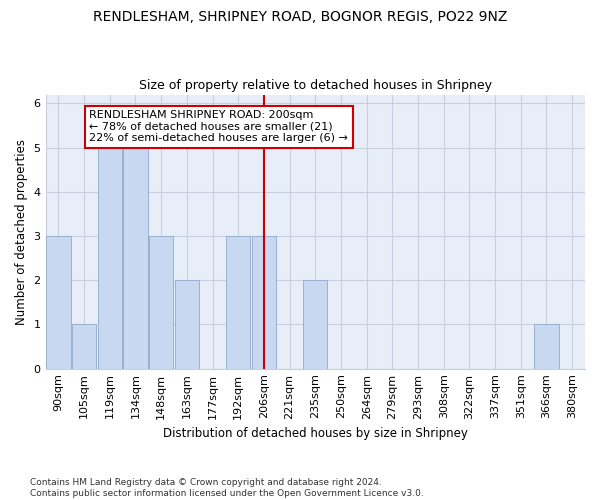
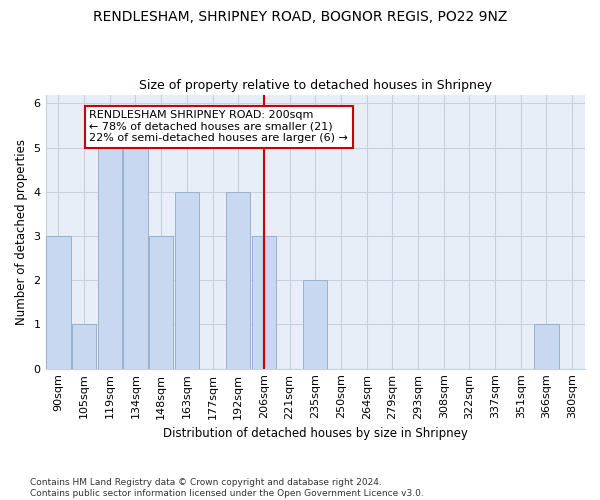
163sqm: 2 -> 4
192sqm: 3 -> 4
